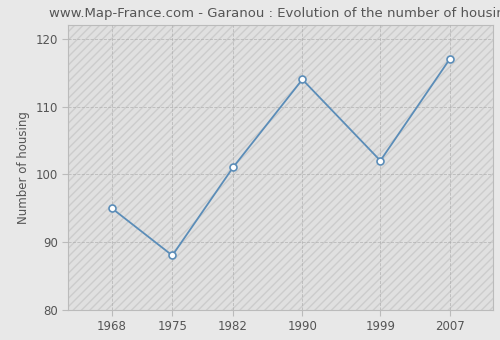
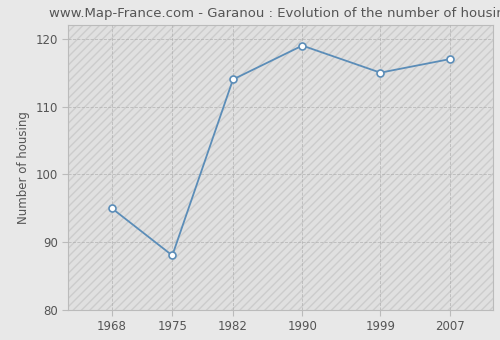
1982: 101 -> 114
1990: 114 -> 119
1999: 102 -> 115
